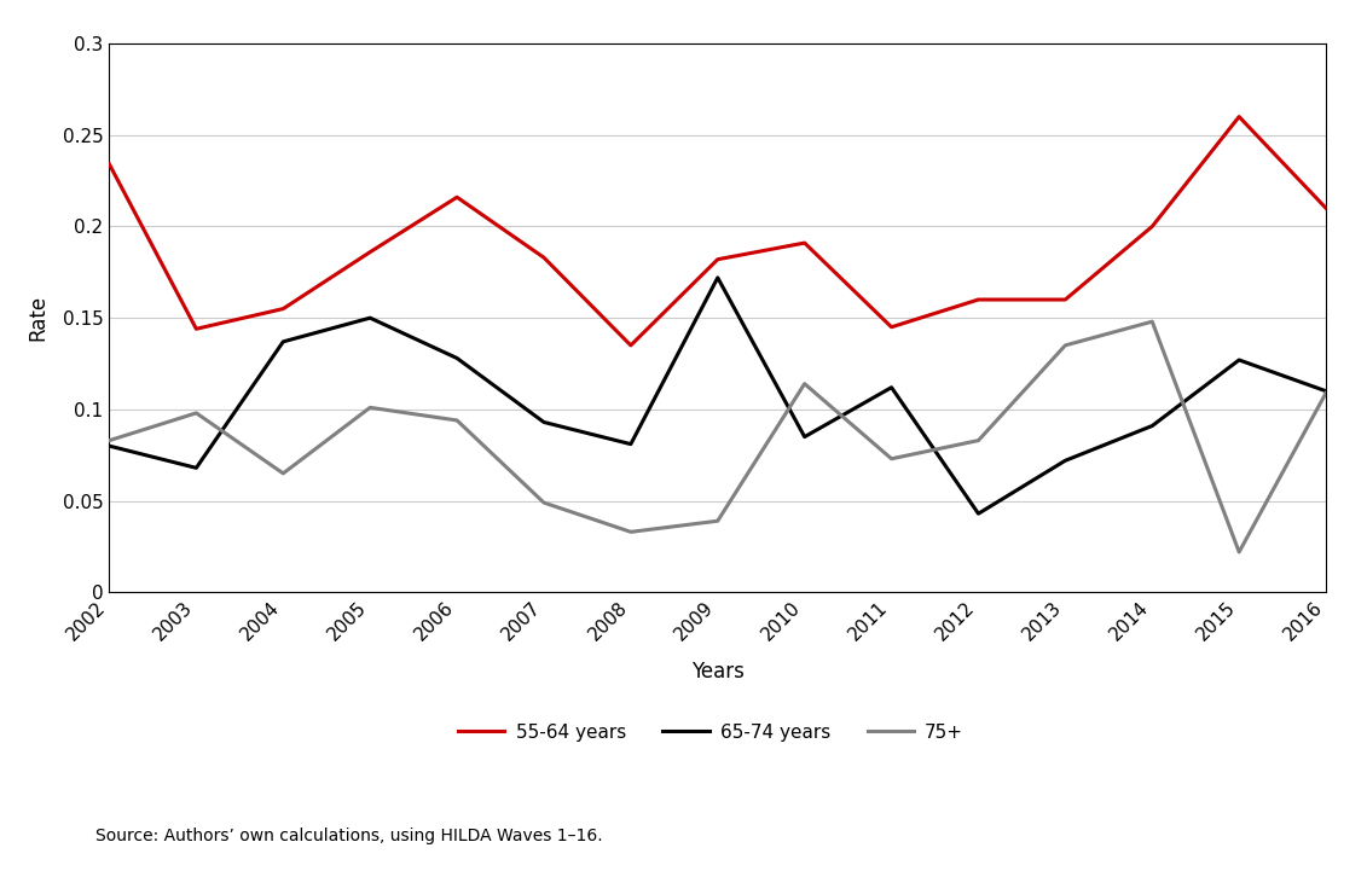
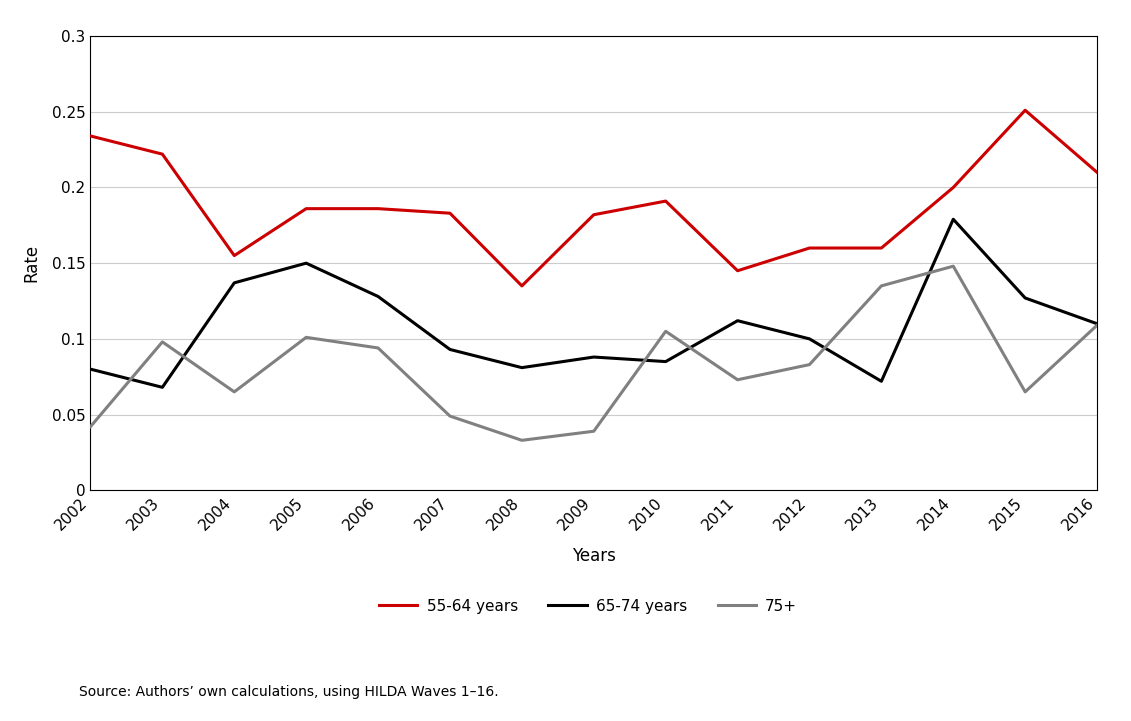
75+/2002: 0.083 -> 0.042
55-64 years/2003: 0.144 -> 0.222
55-64 years/2006: 0.216 -> 0.186
65-74 years/2009: 0.172 -> 0.088
75+/2010: 0.114 -> 0.105
65-74 years/2012: 0.043 -> 0.100
65-74 years/2014: 0.091 -> 0.179
55-64 years/2015: 0.260 -> 0.251
75+/2015: 0.022 -> 0.065
